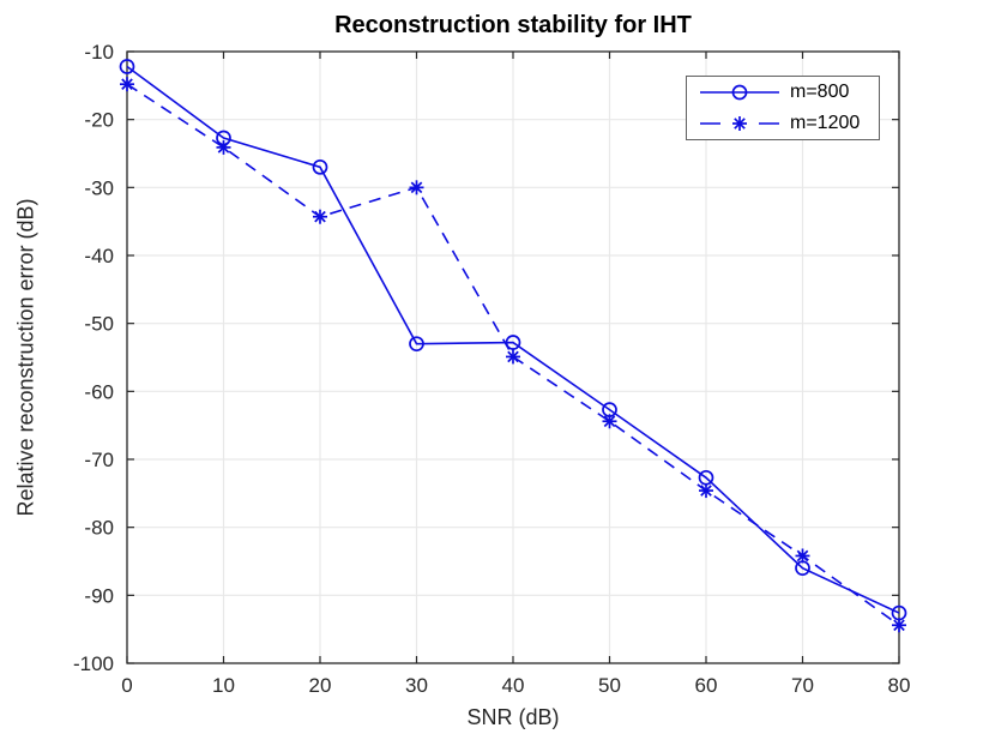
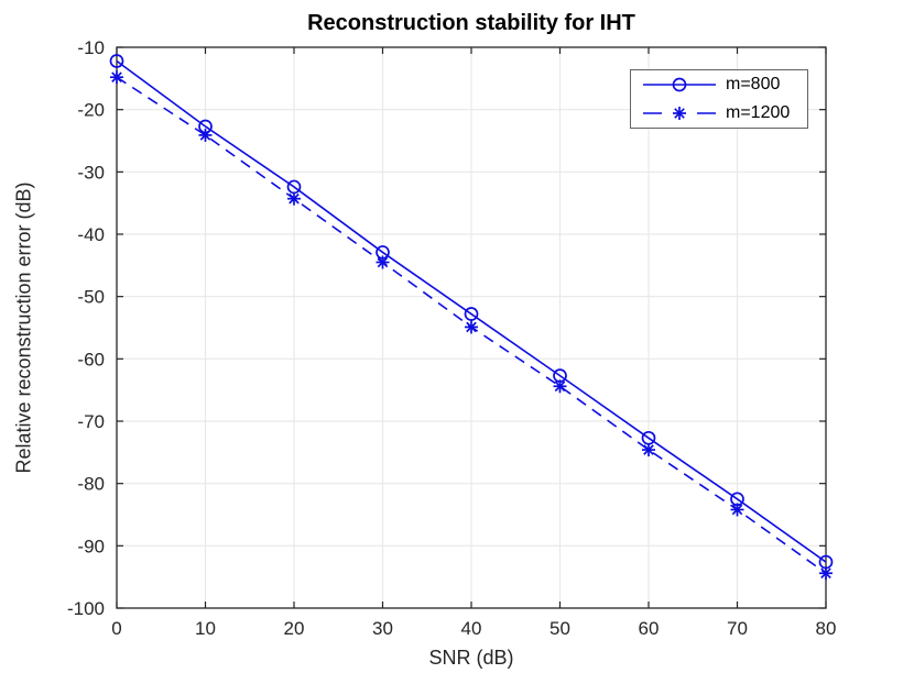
m=800/20: -27 -> -32
m=800/30: -53 -> -43
m=1200/30: -30 -> -44
m=800/70: -86 -> -82
